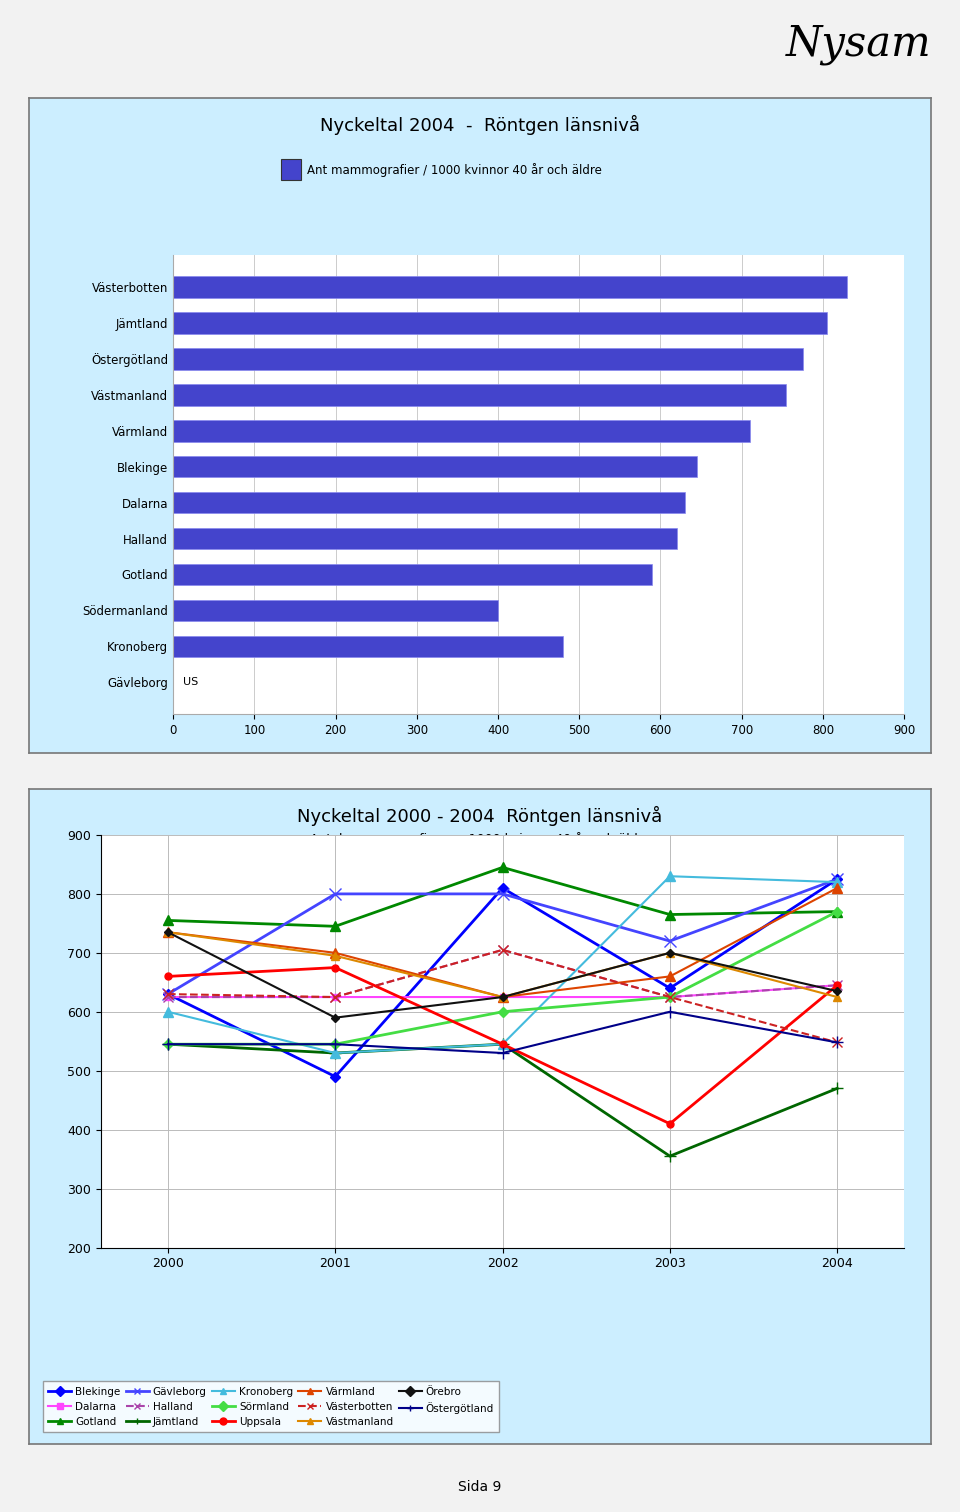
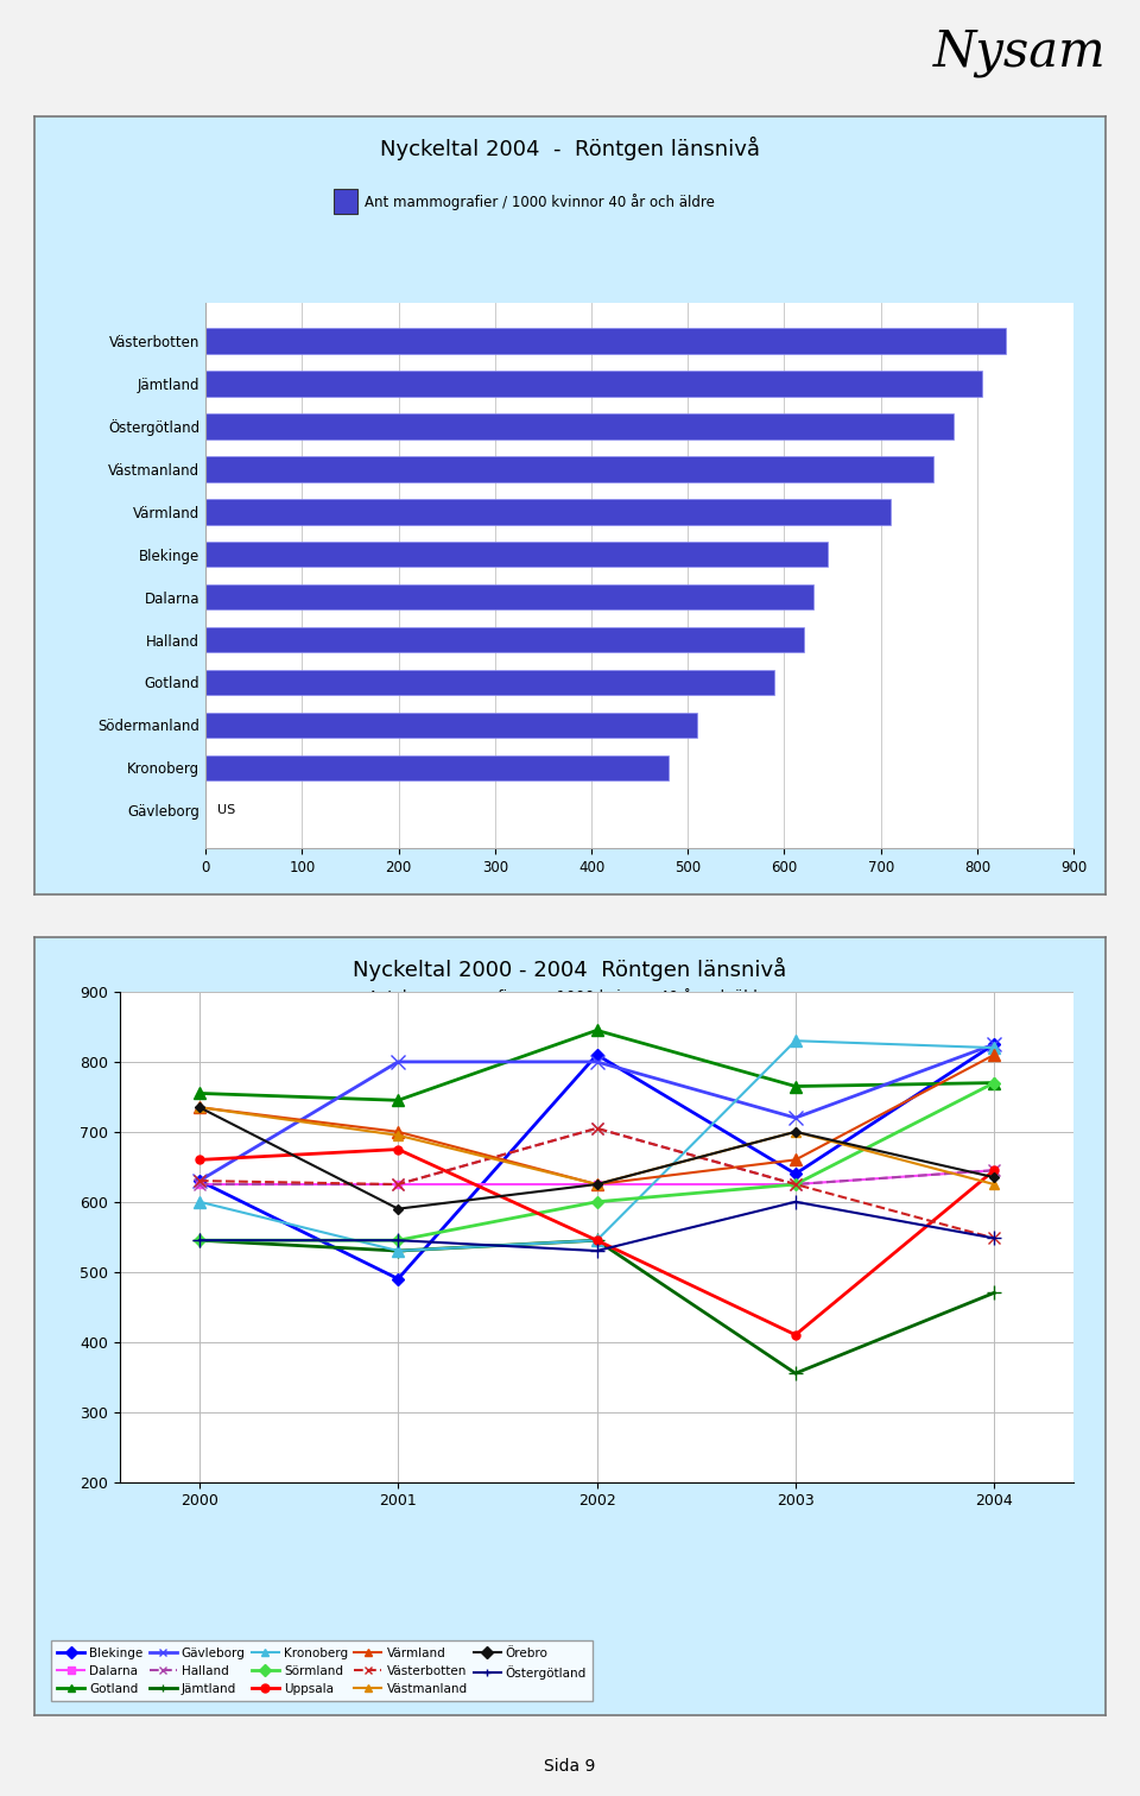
Södermanland: 400 -> 510
